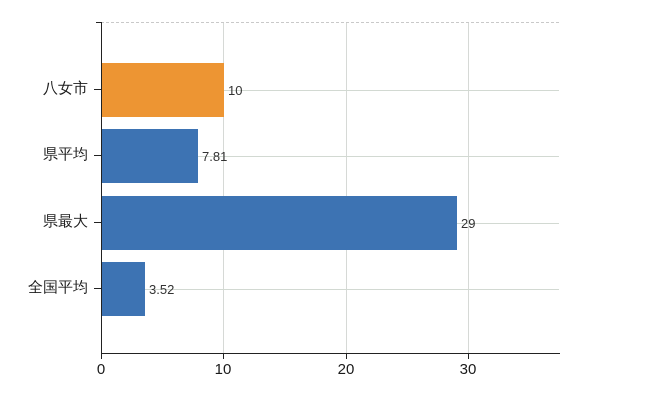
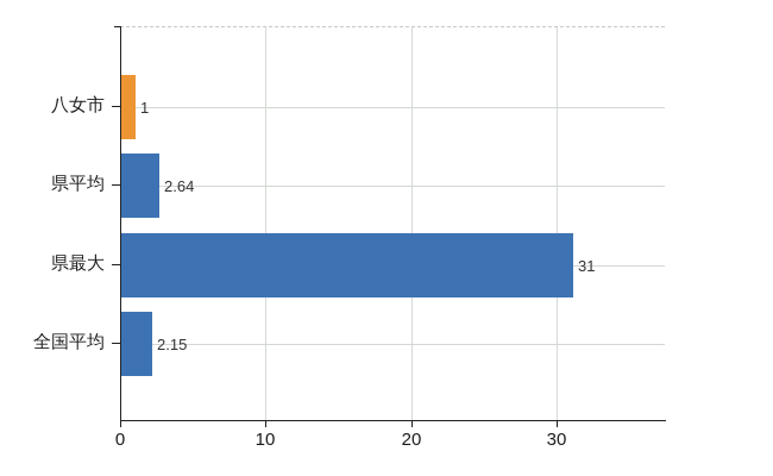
八女市: 10 -> 1
県平均: 7.81 -> 2.64
県最大: 29 -> 31
全国平均: 3.52 -> 2.15
